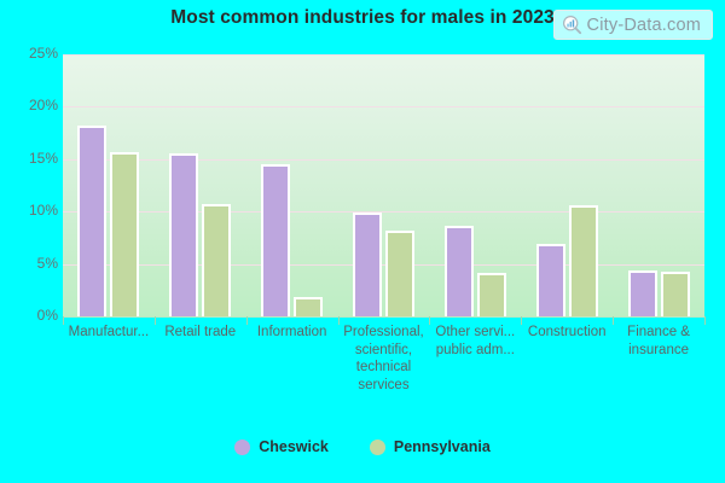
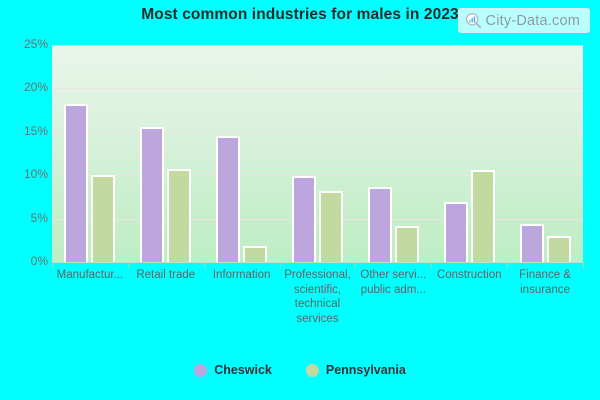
Pennsylvania/Manufactur...: 16% -> 10%
Pennsylvania/Finance & insurance: 4% -> 3%
